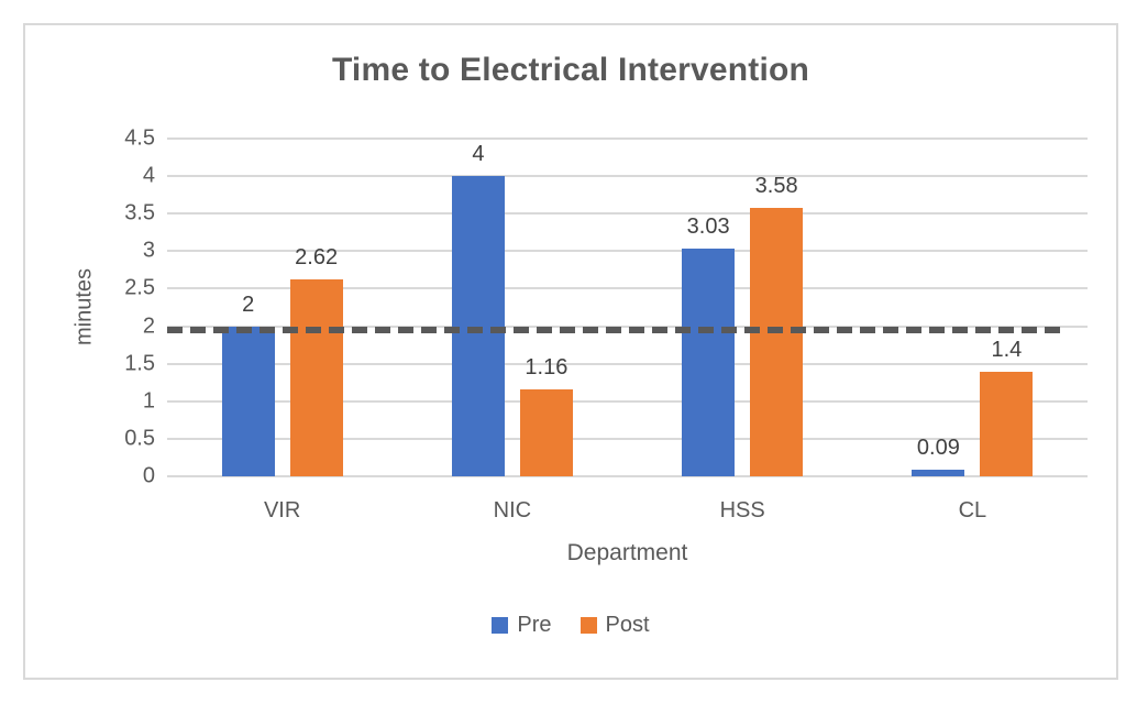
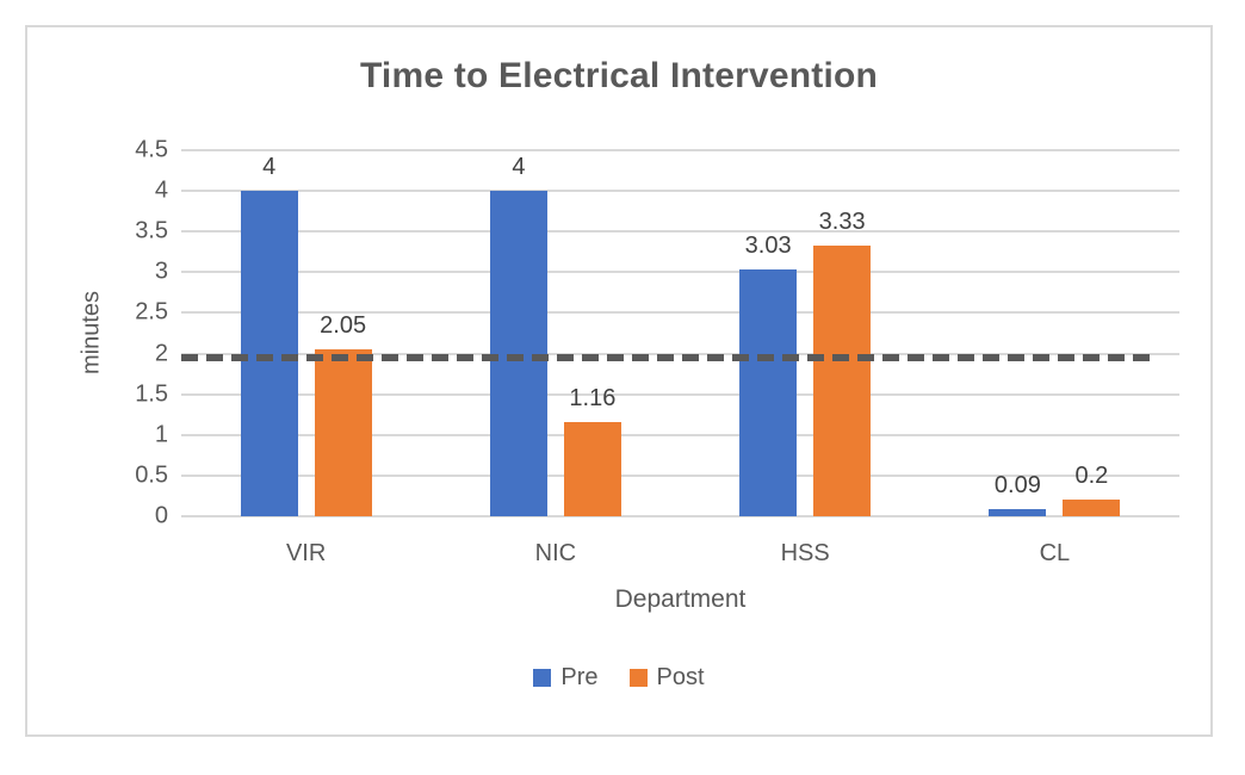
Pre/VIR: 2 -> 4
Post/VIR: 2.62 -> 2.05
Post/HSS: 3.58 -> 3.33
Post/CL: 1.4 -> 0.2
